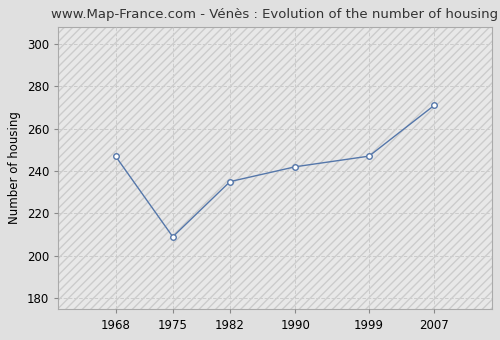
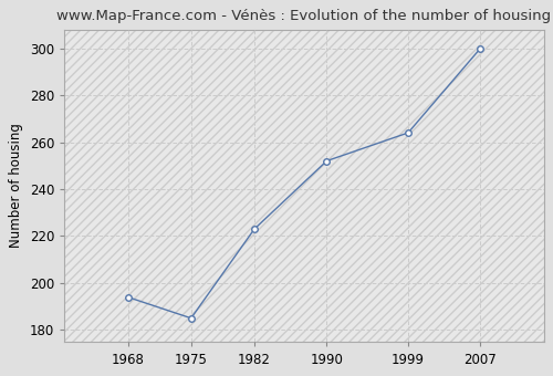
1968: 247 -> 194
1975: 209 -> 185
1982: 235 -> 223
1990: 242 -> 252
1999: 247 -> 264
2007: 271 -> 300
